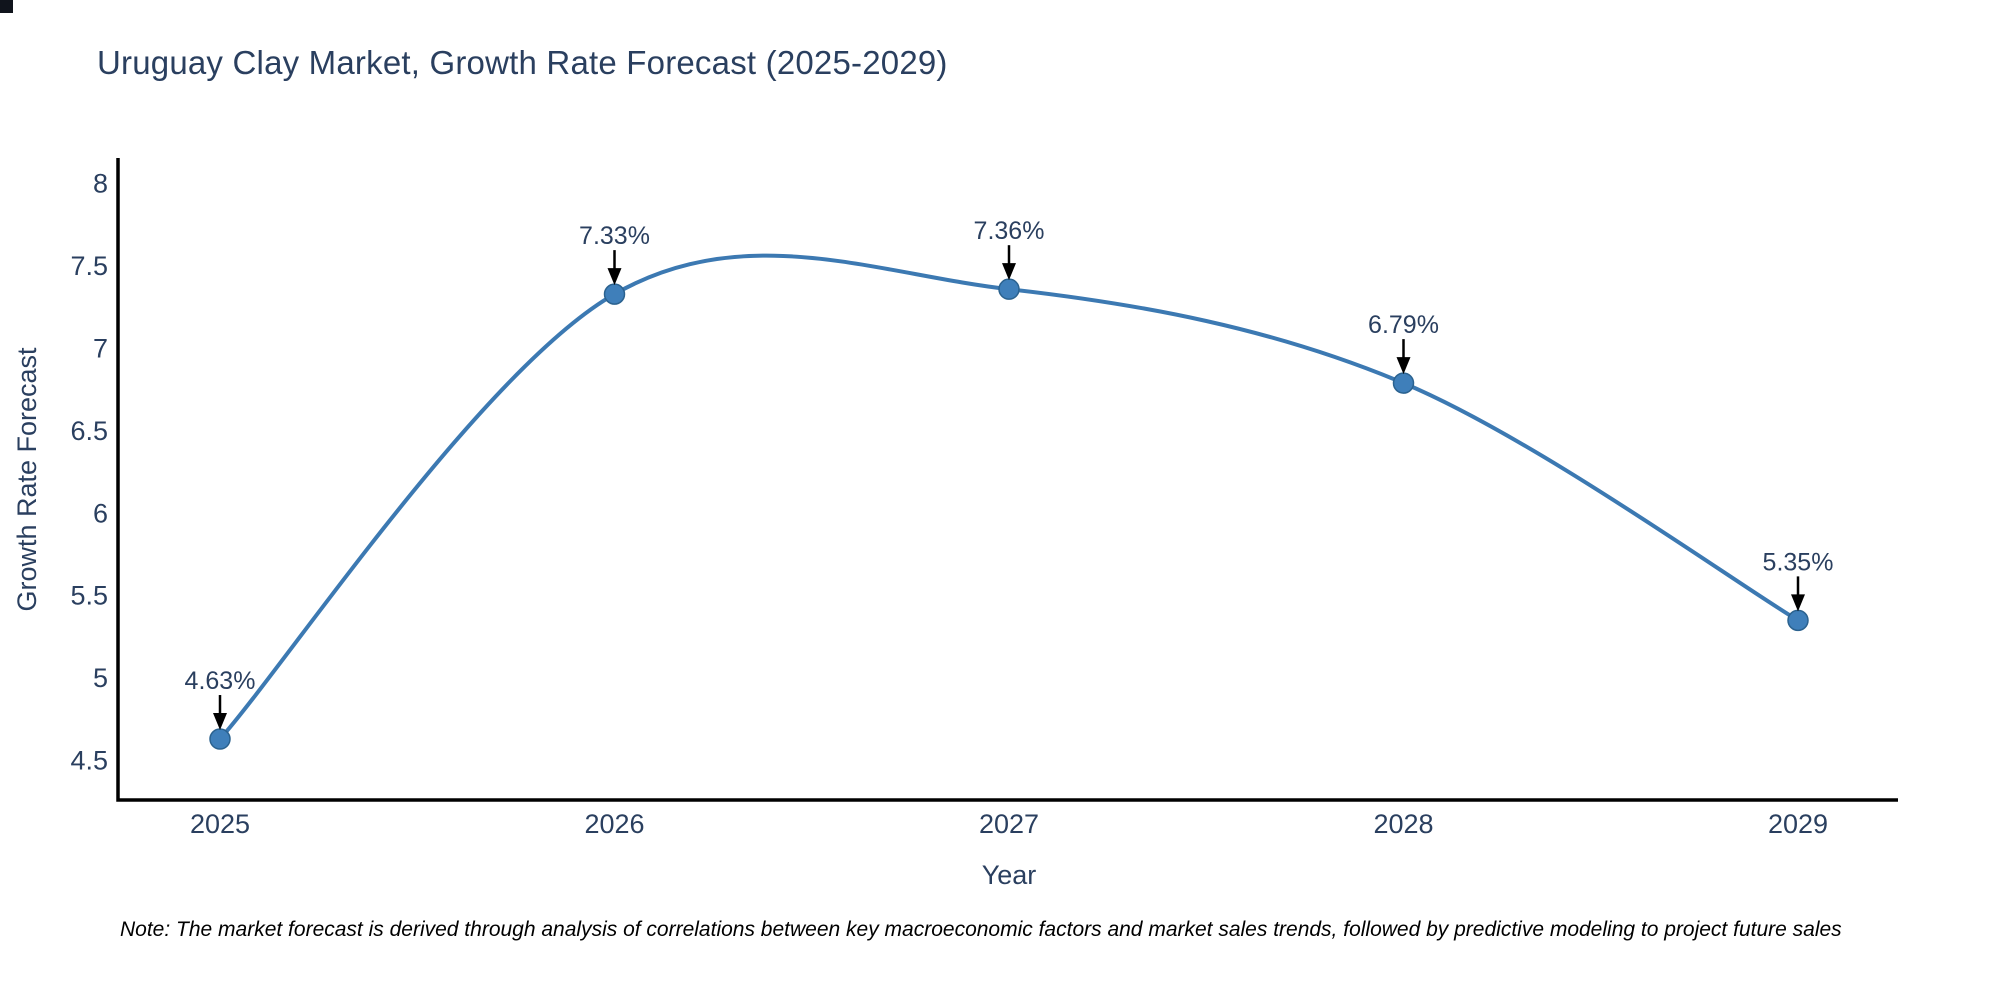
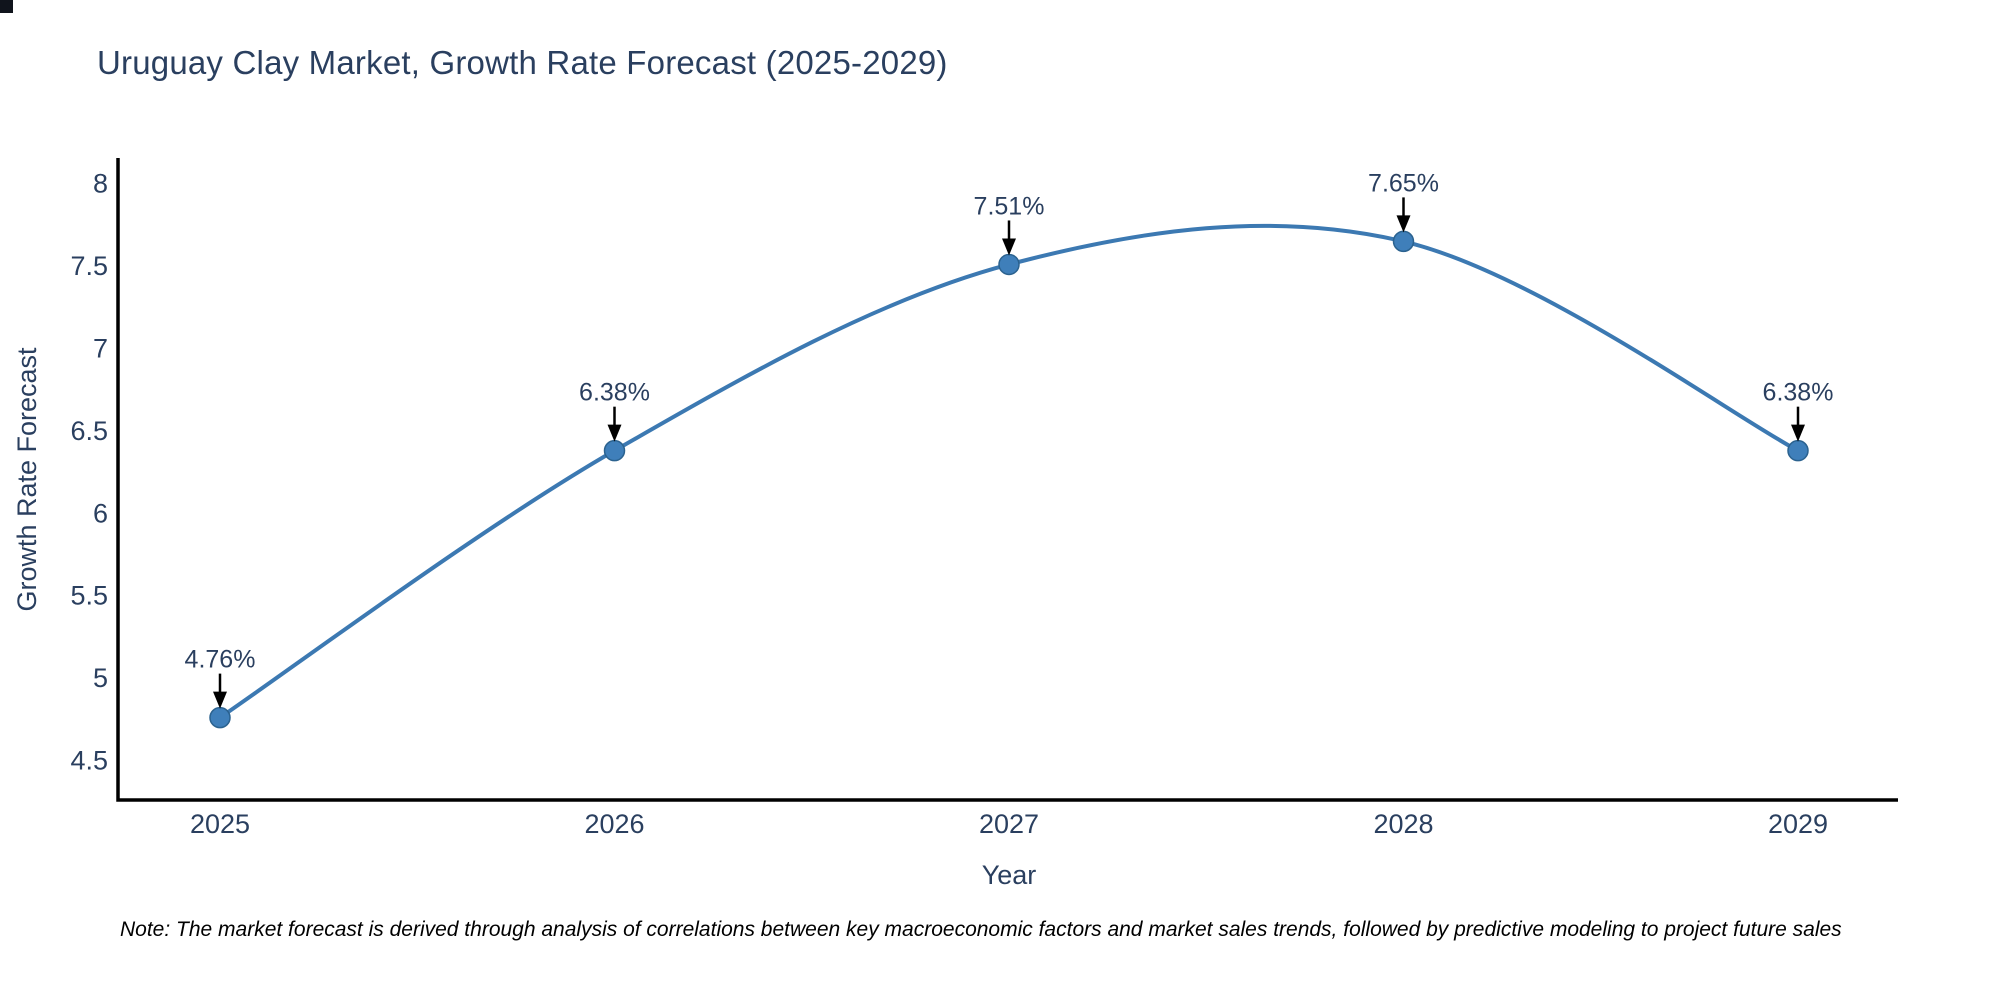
2025: 4.63% -> 4.76%
2026: 7.33% -> 6.38%
2027: 7.36% -> 7.51%
2028: 6.79% -> 7.65%
2029: 5.35% -> 6.38%
